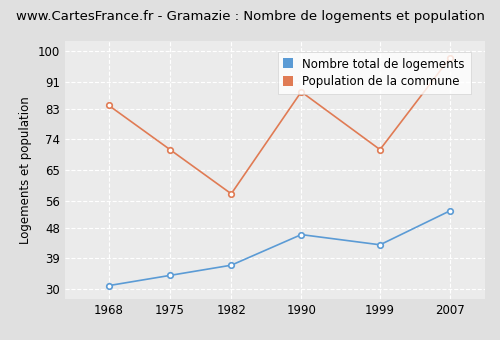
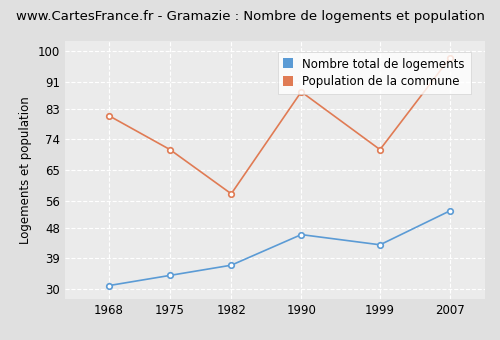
Population de la commune/1968: 84 -> 81
